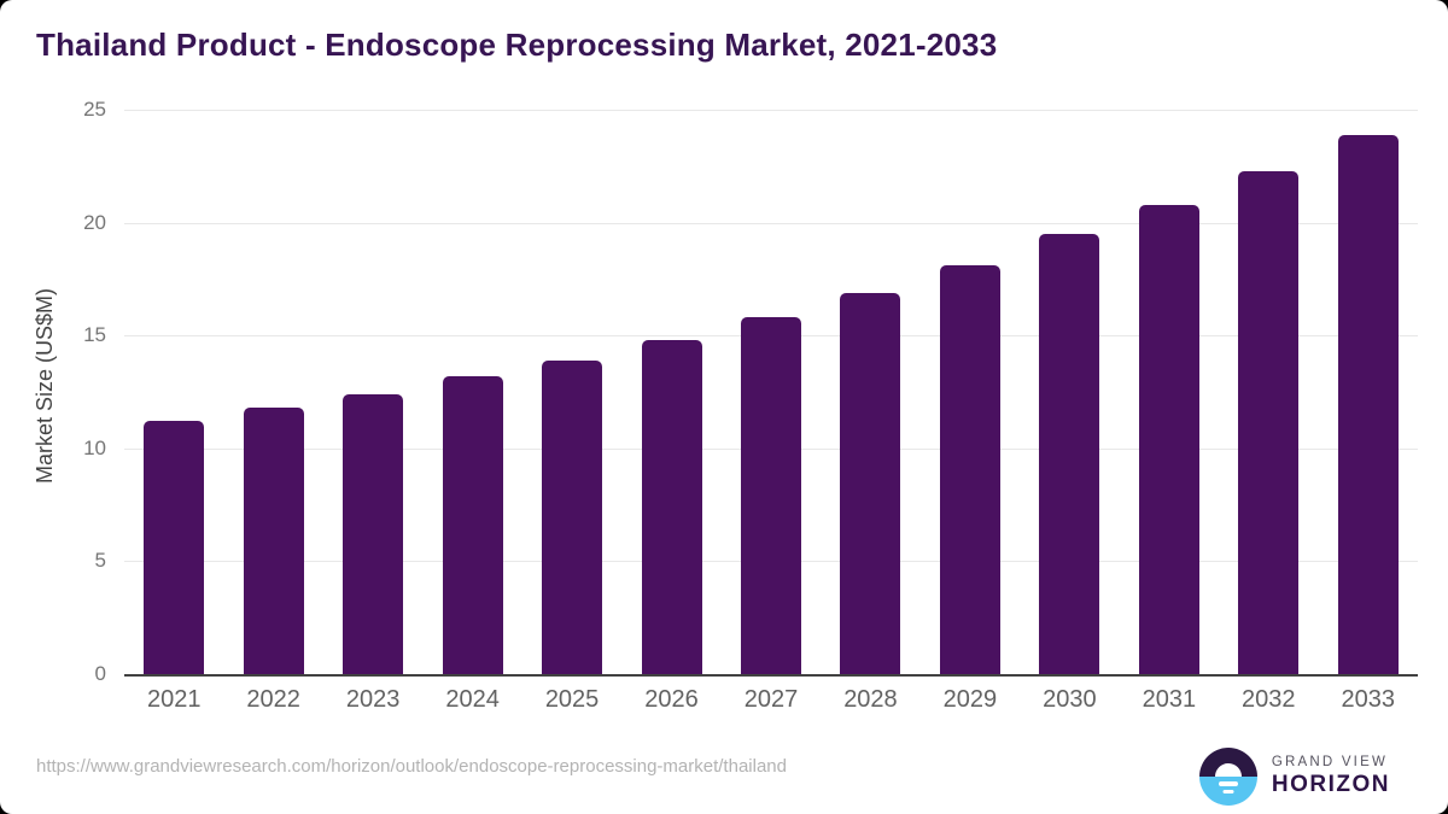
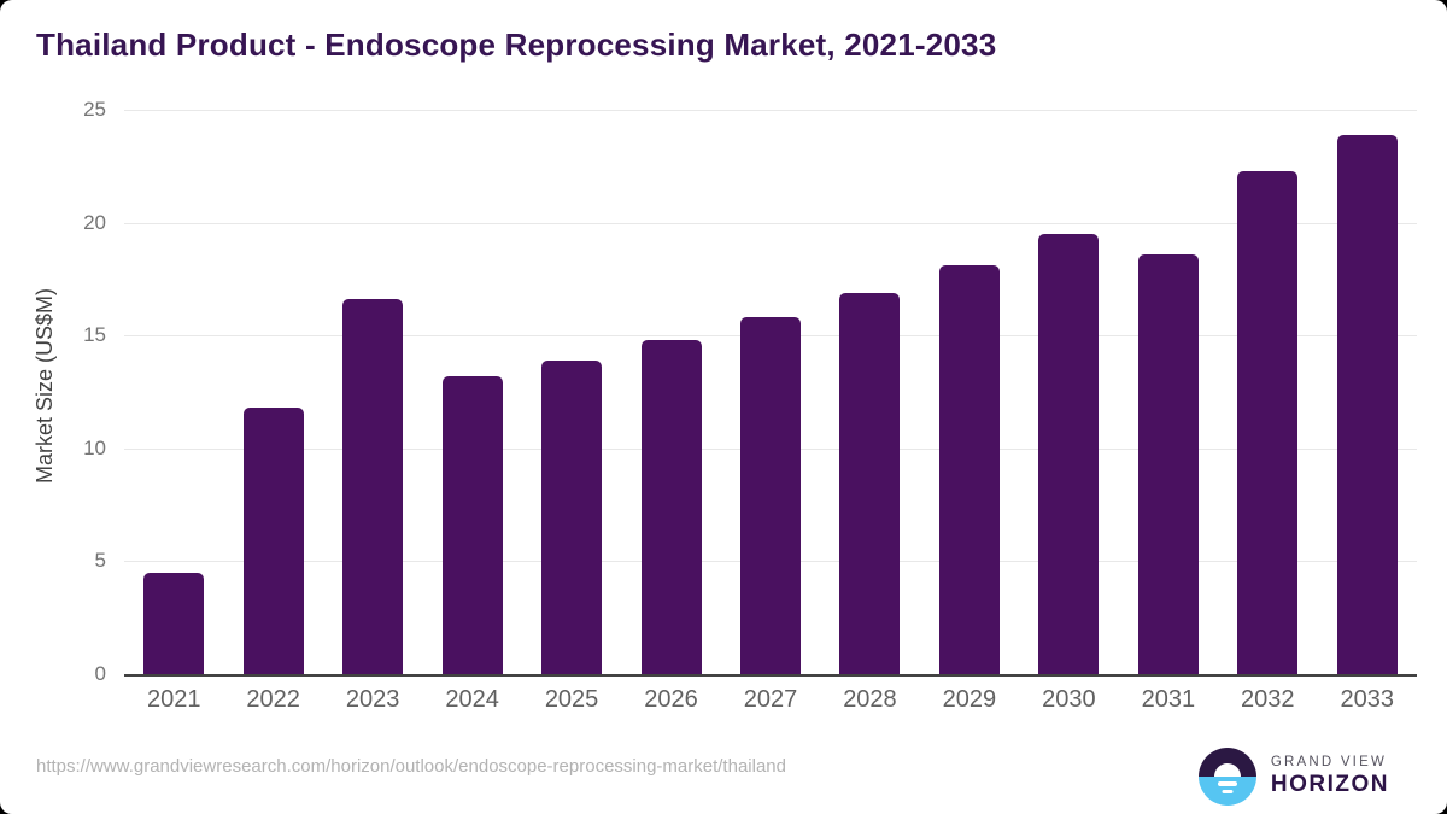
2021: 11.2 -> 4.5
2023: 12.4 -> 16.6
2031: 20.8 -> 18.6
